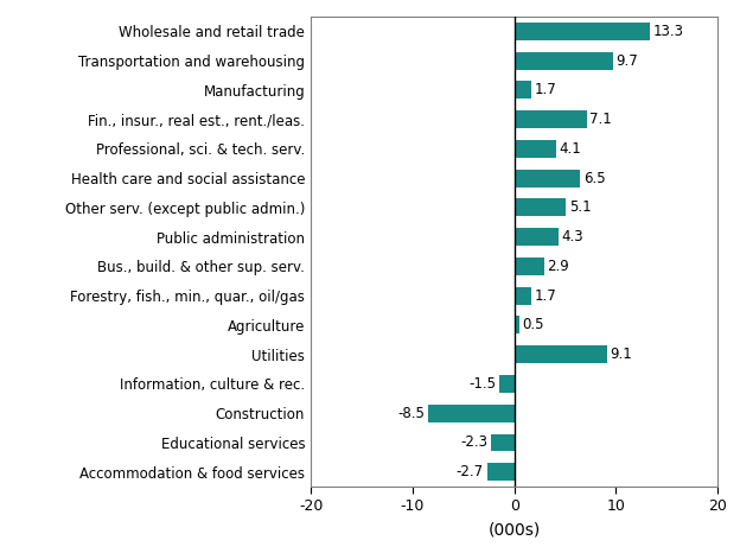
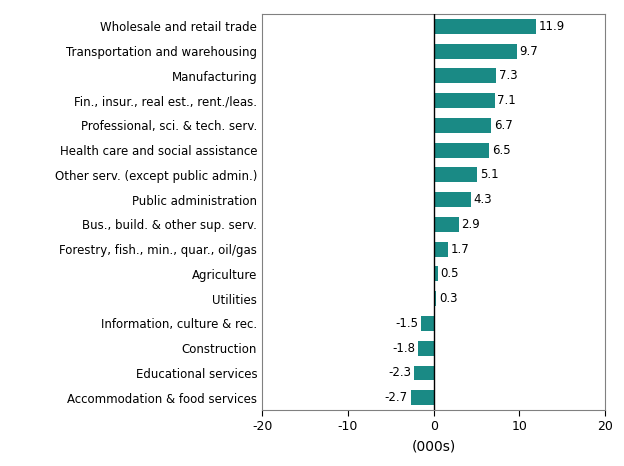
Wholesale and retail trade: 13.3 -> 11.9
Manufacturing: 1.7 -> 7.3
Professional, sci. & tech. serv.: 4.1 -> 6.7
Utilities: 9.1 -> 0.3
Construction: -8.5 -> -1.8
